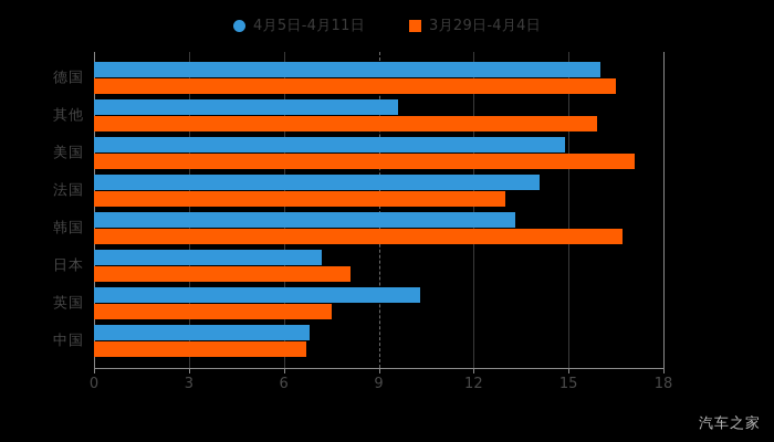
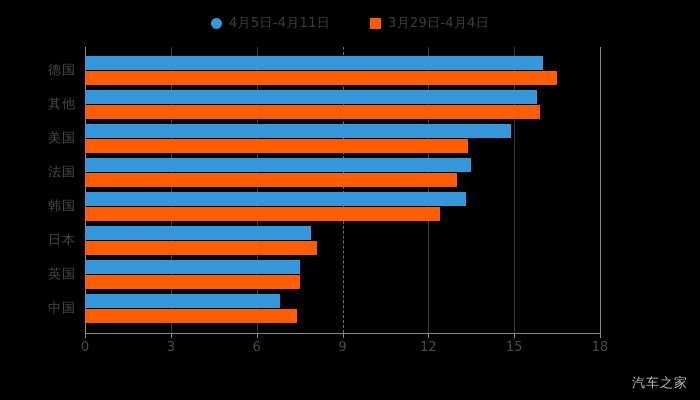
4月5日-4月11日/其他: 9.6 -> 15.8
3月29日-4月4日/美国: 17.1 -> 13.4
4月5日-4月11日/法国: 14.1 -> 13.5
3月29日-4月4日/韩国: 16.7 -> 12.4
4月5日-4月11日/日本: 7.2 -> 7.9
4月5日-4月11日/英国: 10.3 -> 7.5
3月29日-4月4日/中国: 6.7 -> 7.4
